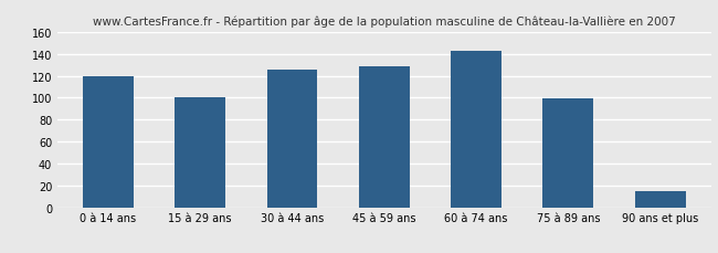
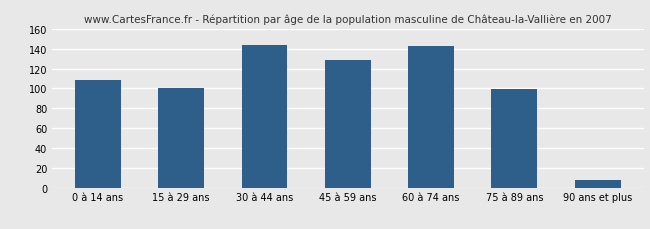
0 à 14 ans: 120 -> 108
30 à 44 ans: 126 -> 144
90 ans et plus: 15 -> 8
